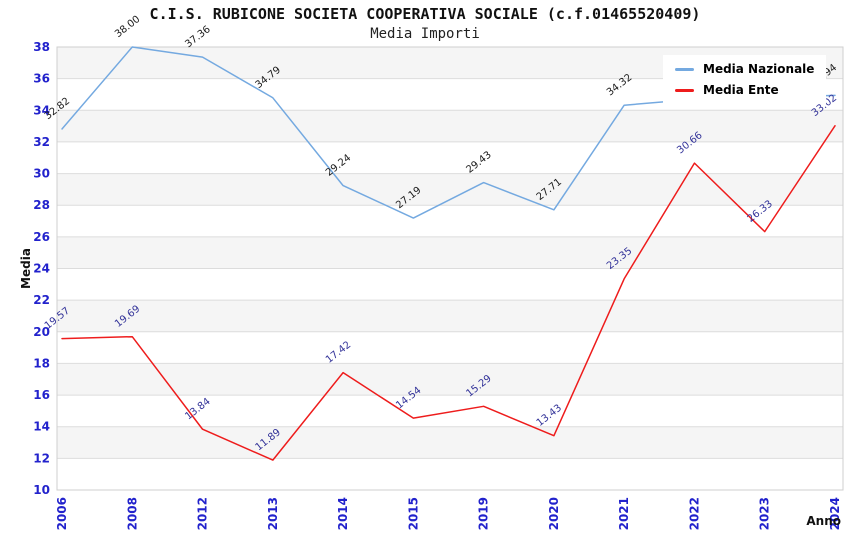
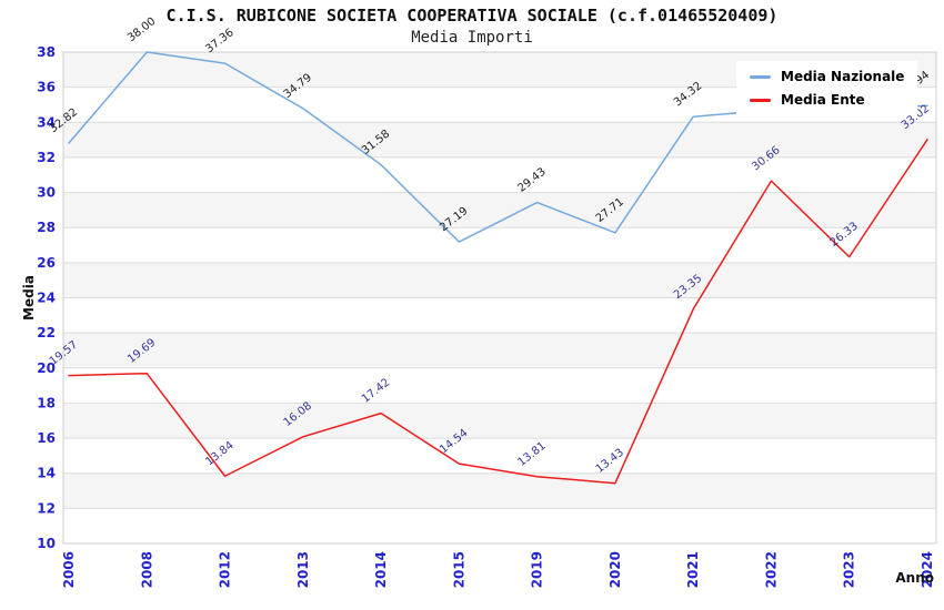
Media Ente/2013: 11.89 -> 16.08
Media Nazionale/2014: 29.24 -> 31.58
Media Ente/2019: 15.29 -> 13.81
